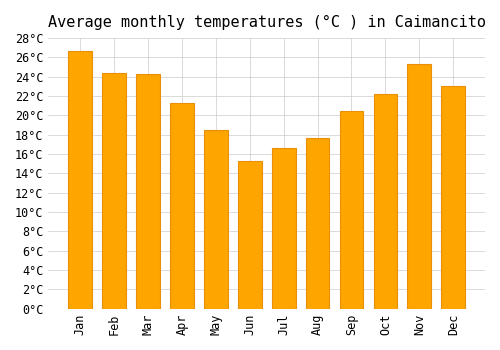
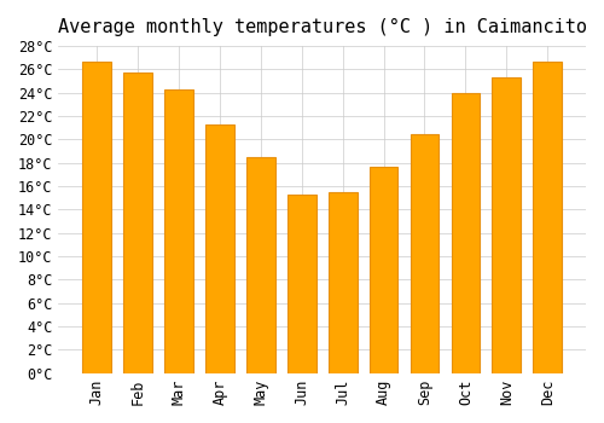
Feb: 24.4°C -> 25.7°C
Jul: 16.6°C -> 15.5°C
Oct: 22.2°C -> 24.0°C
Dec: 23.0°C -> 26.7°C
